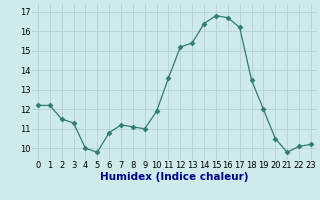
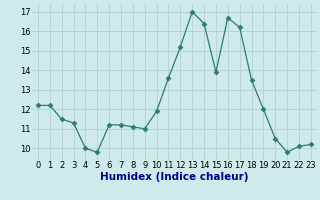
6: 10.8 -> 11.2
13: 15.4 -> 17.0
15: 16.8 -> 13.9
